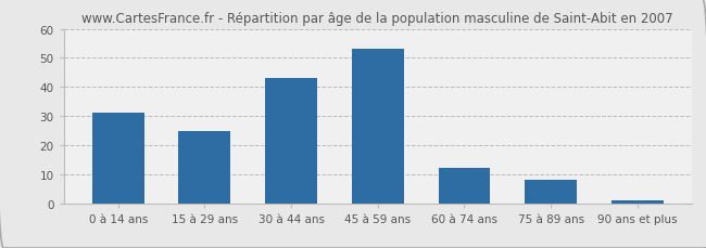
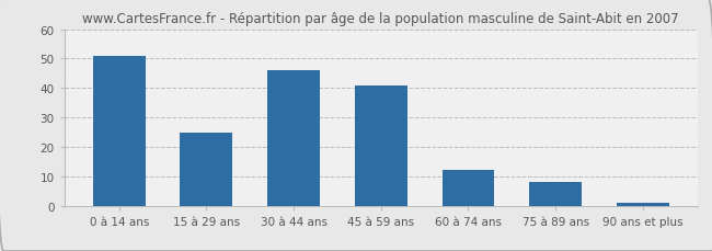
0 à 14 ans: 31 -> 51
30 à 44 ans: 43 -> 46
45 à 59 ans: 53 -> 41
